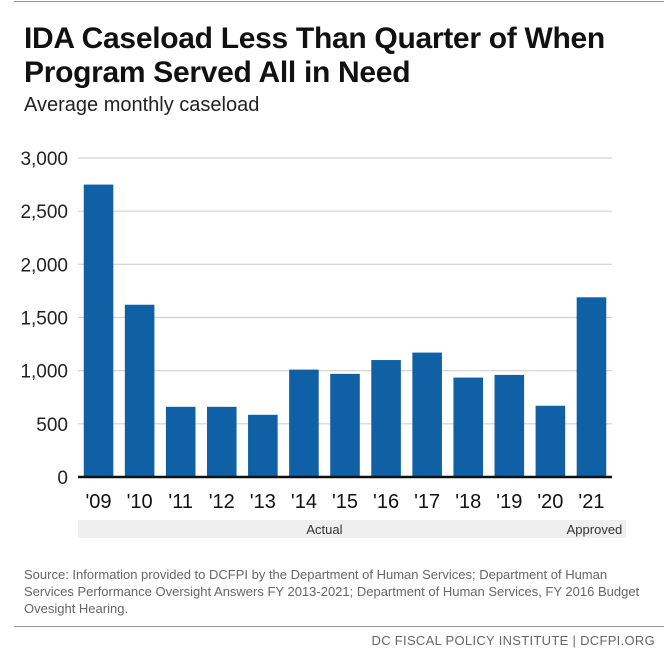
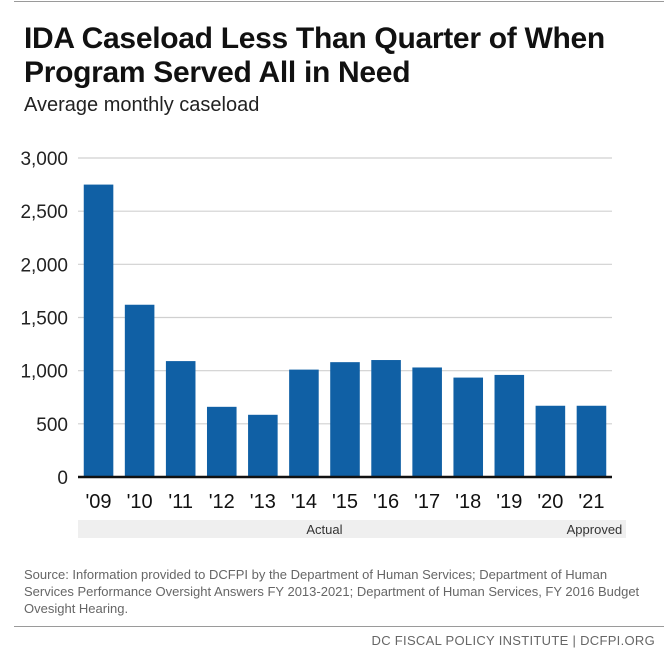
'11: 660 -> 1090
'15: 970 -> 1080
'17: 1170 -> 1030
'21: 1690 -> 670
